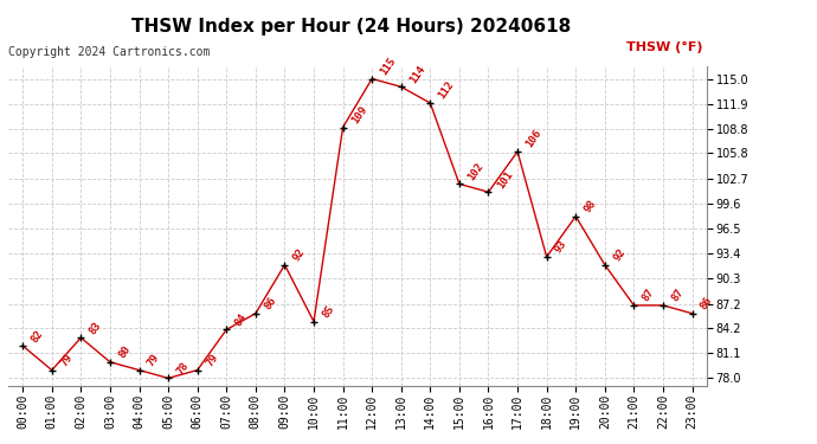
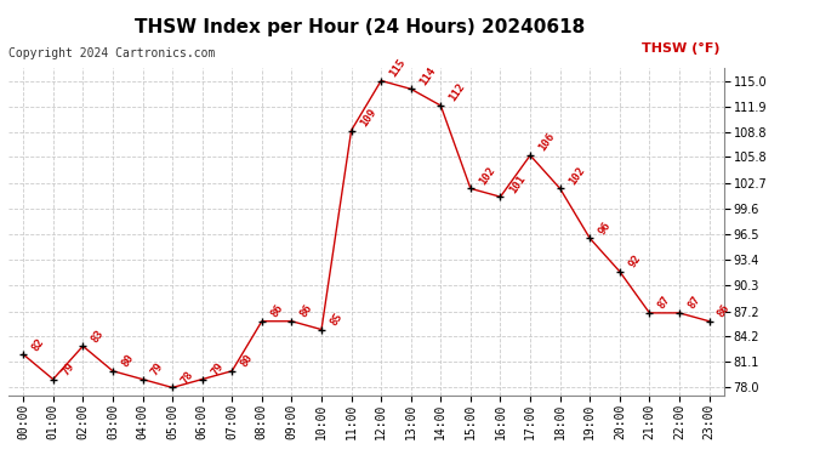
07:00: 84 -> 80
09:00: 92 -> 86
18:00: 93 -> 102
19:00: 98 -> 96
